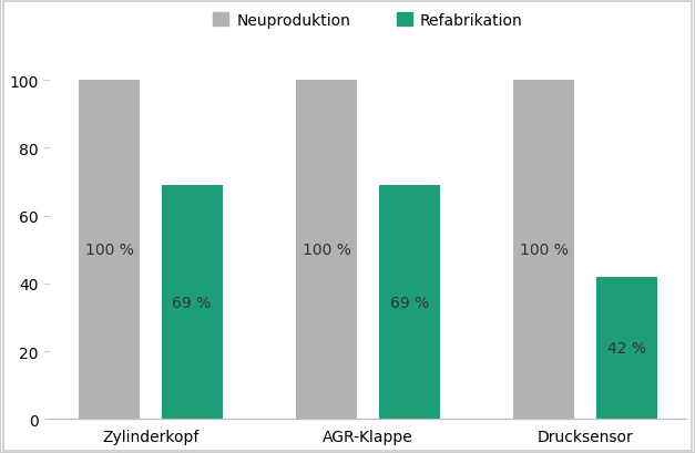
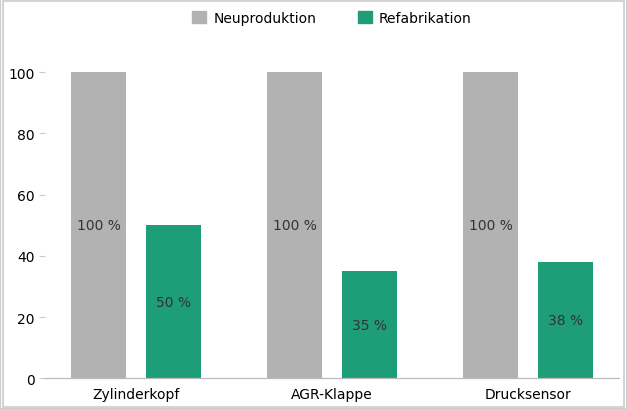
Refabrikation/Zylinderkopf: 69 -> 50
Refabrikation/AGR-Klappe: 69 -> 35
Refabrikation/Drucksensor: 42 -> 38
